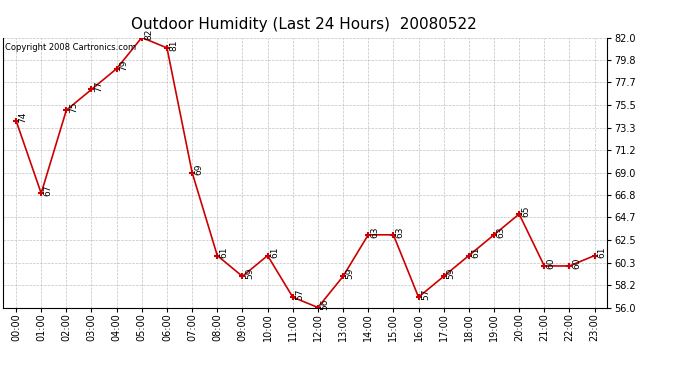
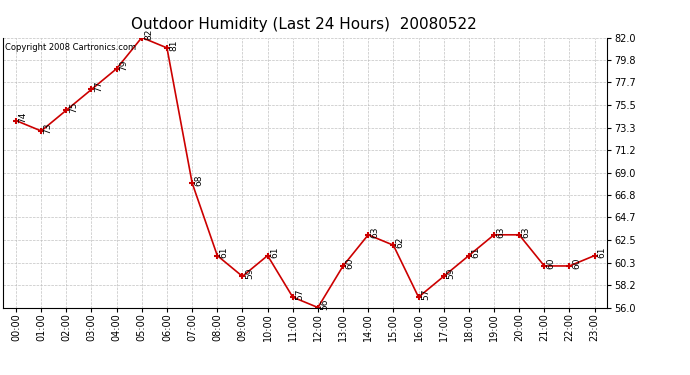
01:00: 67 -> 73
07:00: 69 -> 68
13:00: 59 -> 60
15:00: 63 -> 62
20:00: 65 -> 63
